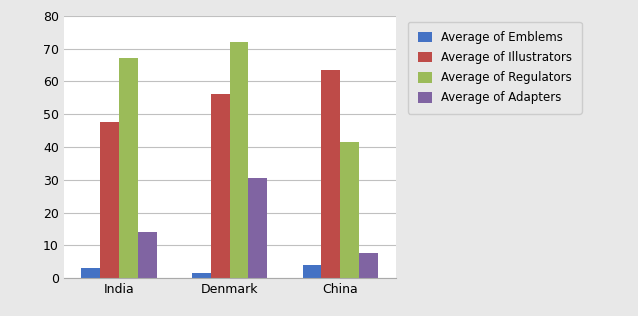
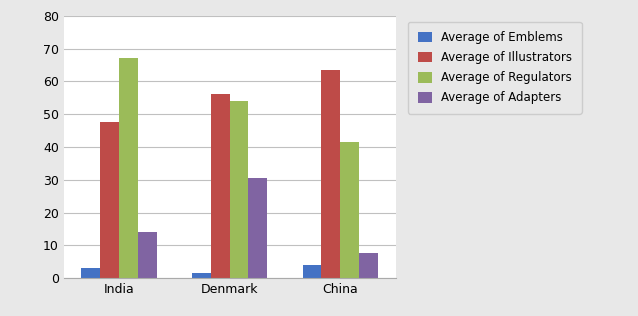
Average of Regulators/Denmark: 72.0 -> 54.0
